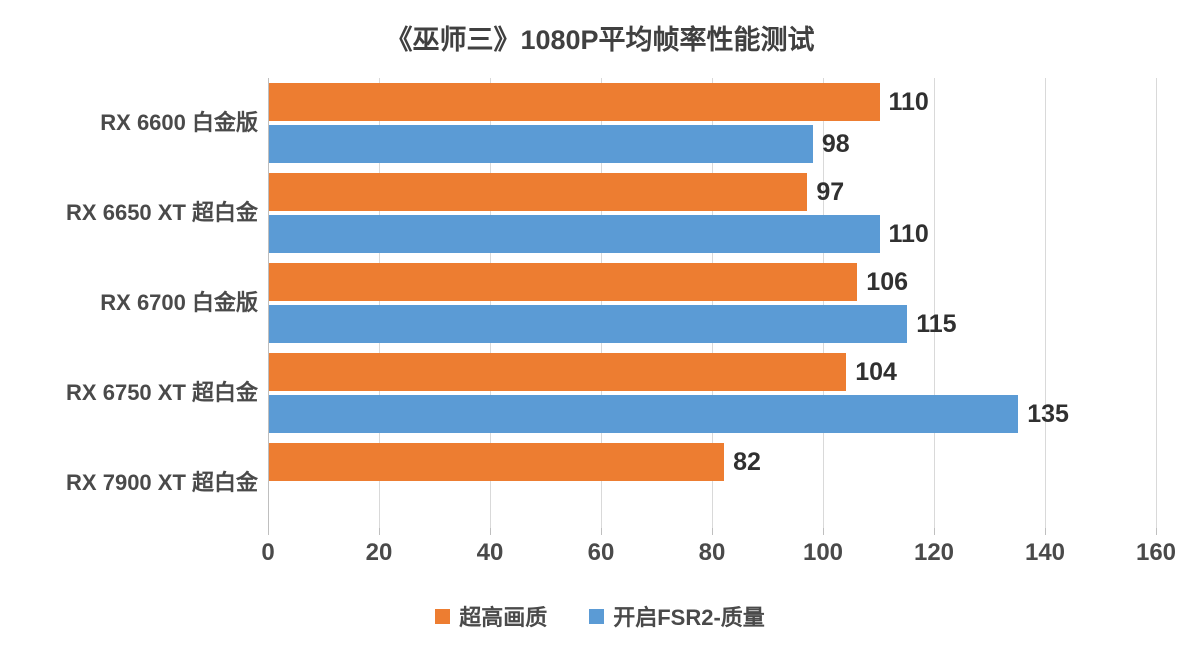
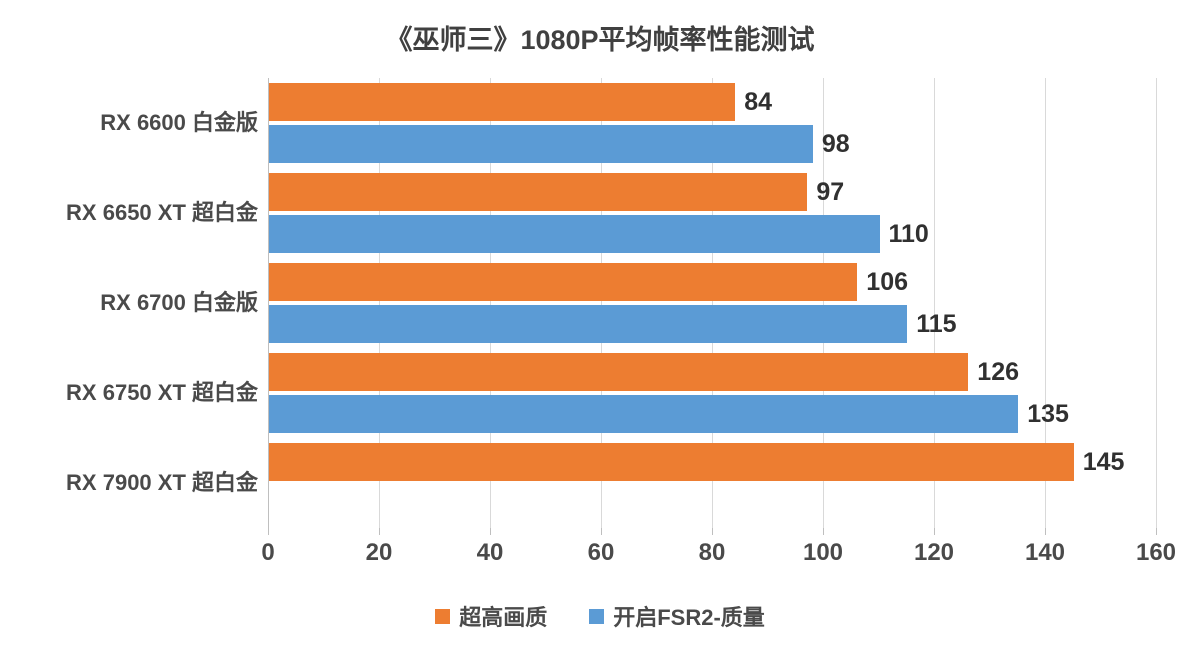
超高画质/RX 6600 白金版: 110 -> 84
超高画质/RX 6750 XT 超白金: 104 -> 126
超高画质/RX 7900 XT 超白金: 82 -> 145
